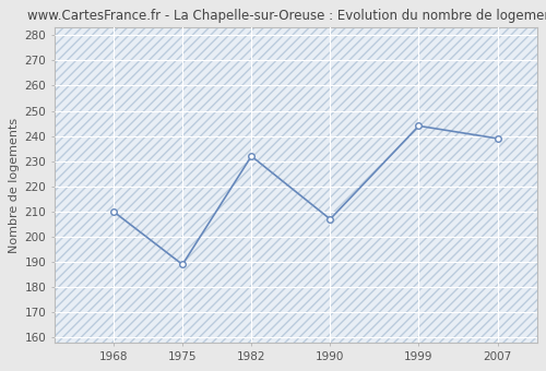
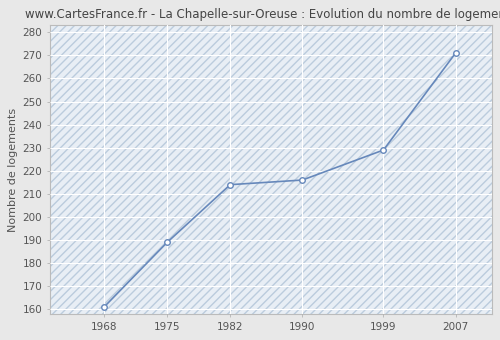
1968: 210 -> 161
1982: 232 -> 214
1990: 207 -> 216
1999: 244 -> 229
2007: 239 -> 271
